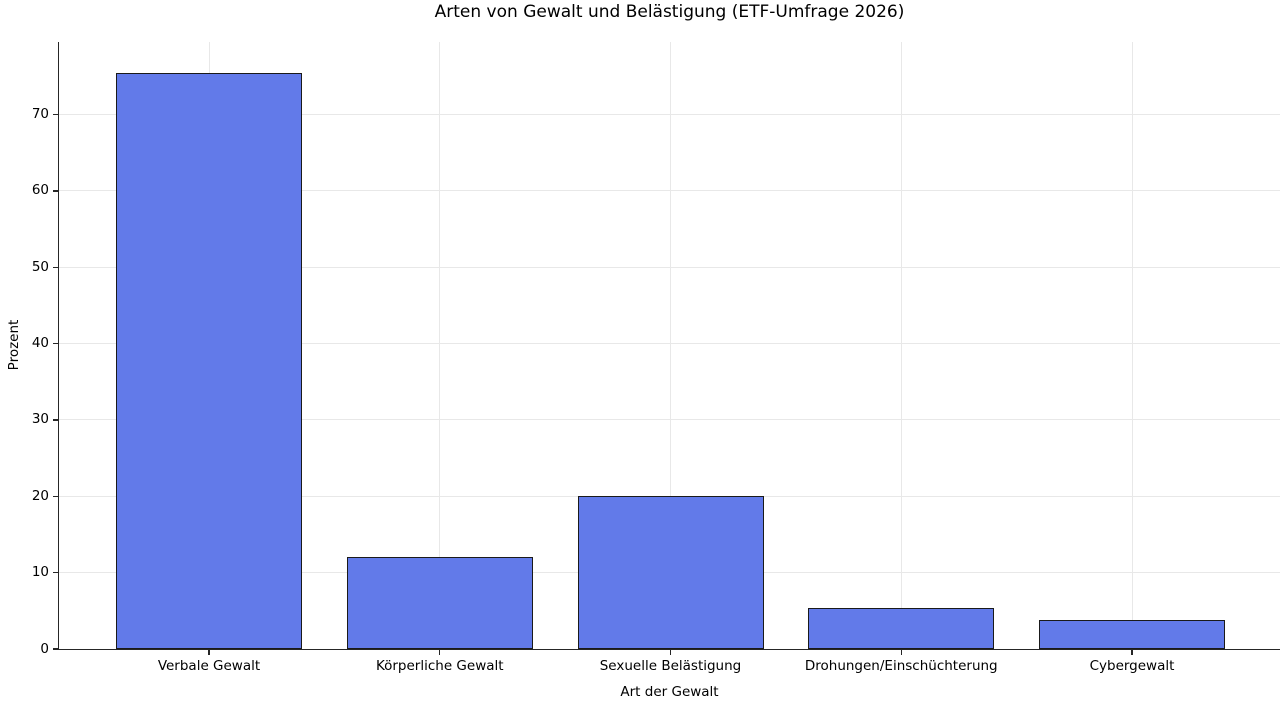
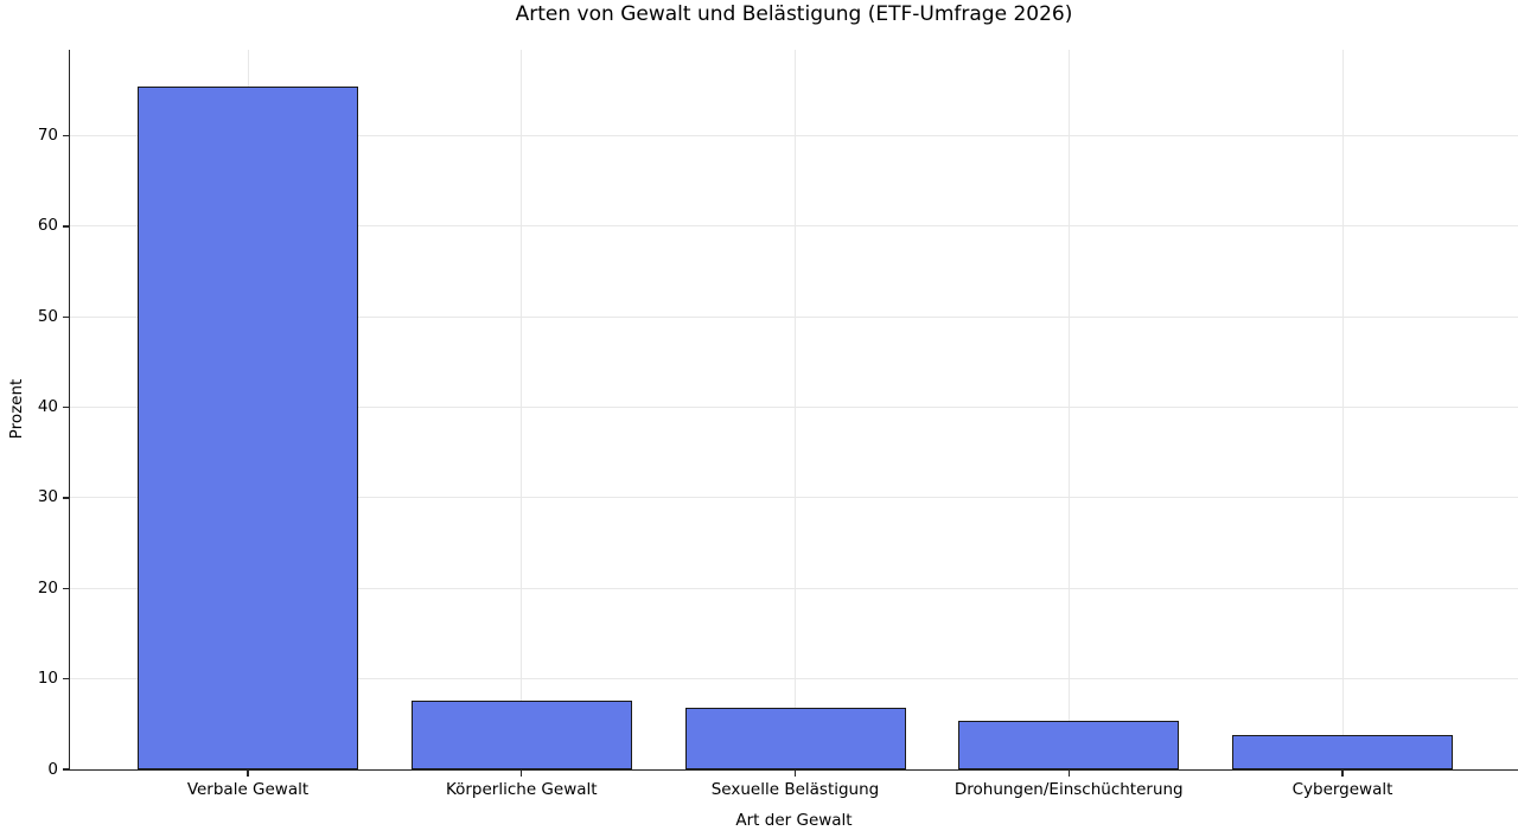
Körperliche Gewalt: 12 -> 8
Sexuelle Belästigung: 20 -> 7
